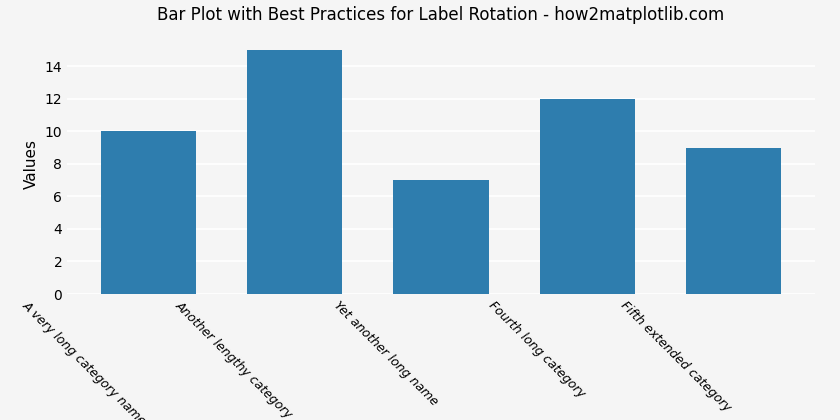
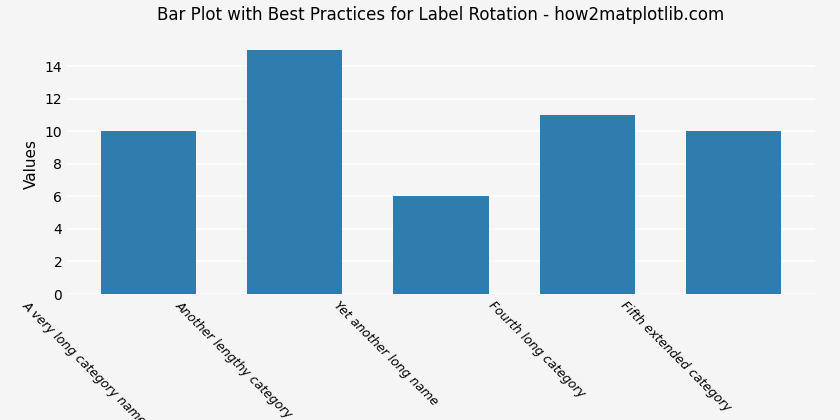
Yet another long name: 7 -> 6
Fourth long category: 12 -> 11
Fifth extended category: 9 -> 10
